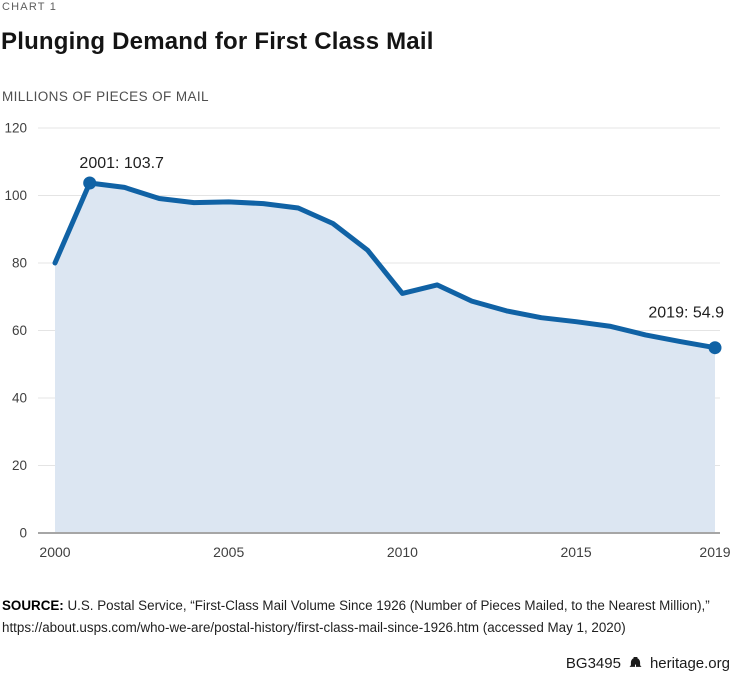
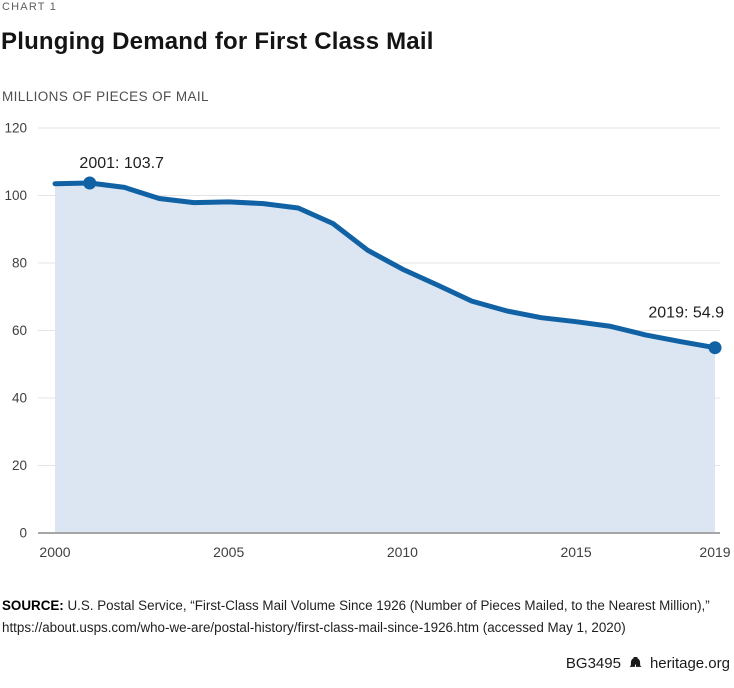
2000: 80 -> 104
2010: 71 -> 78
